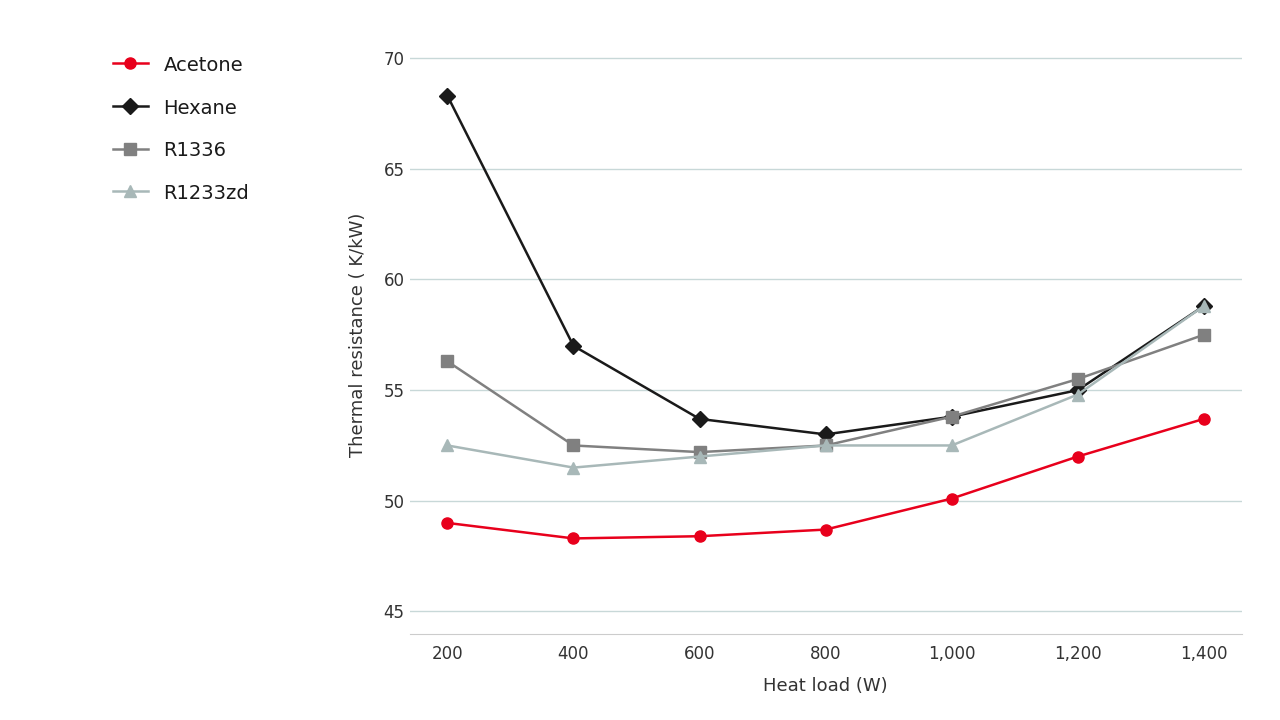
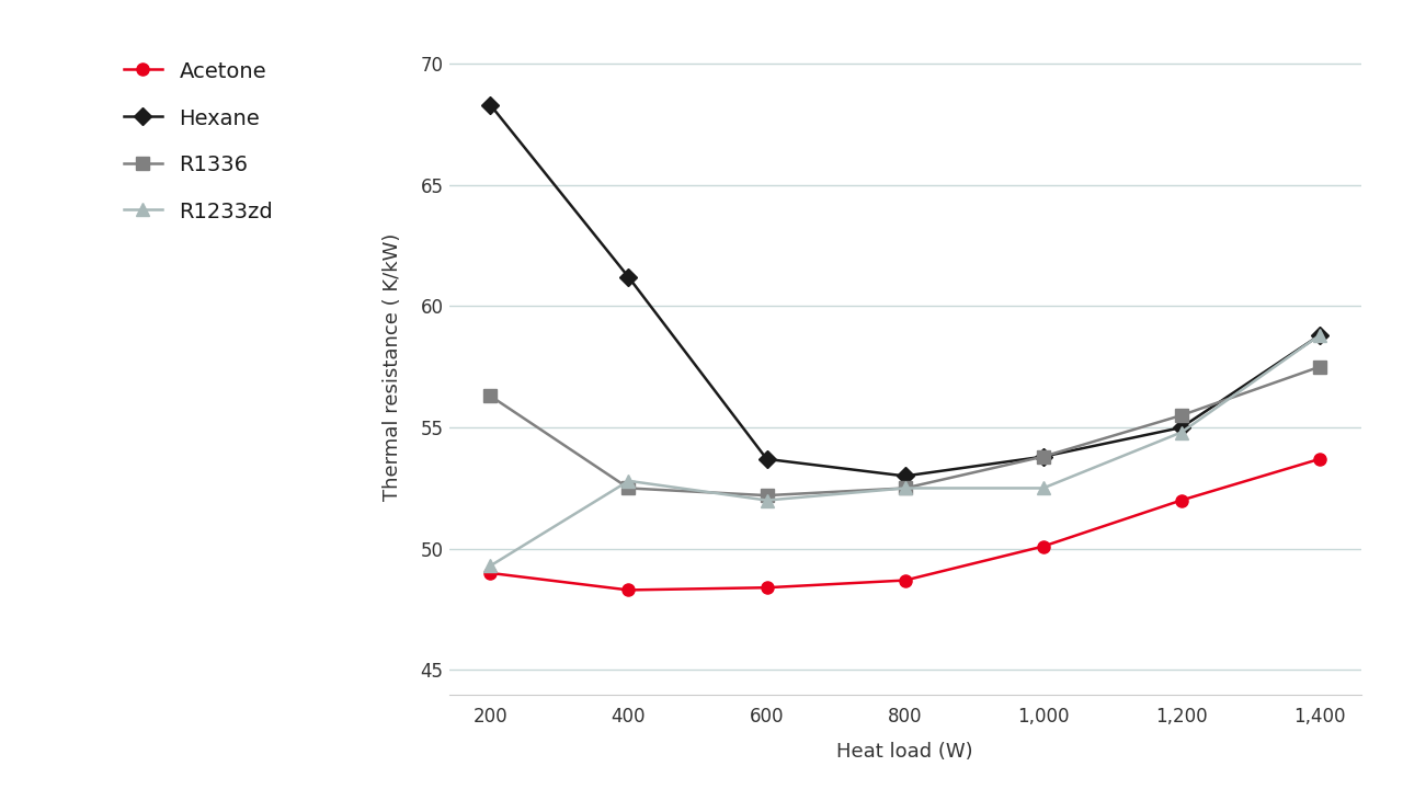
R1233zd/200: 52.5 -> 49.3
Hexane/400: 57.0 -> 61.2
R1233zd/400: 51.5 -> 52.8
